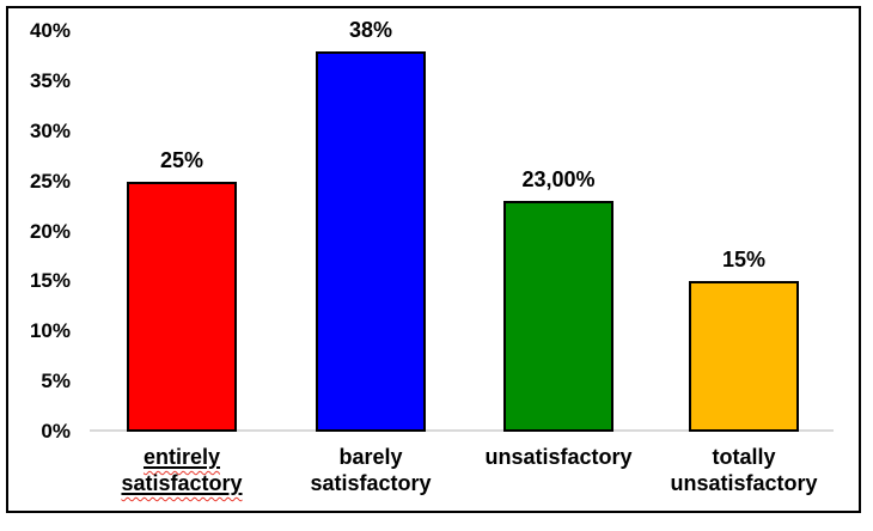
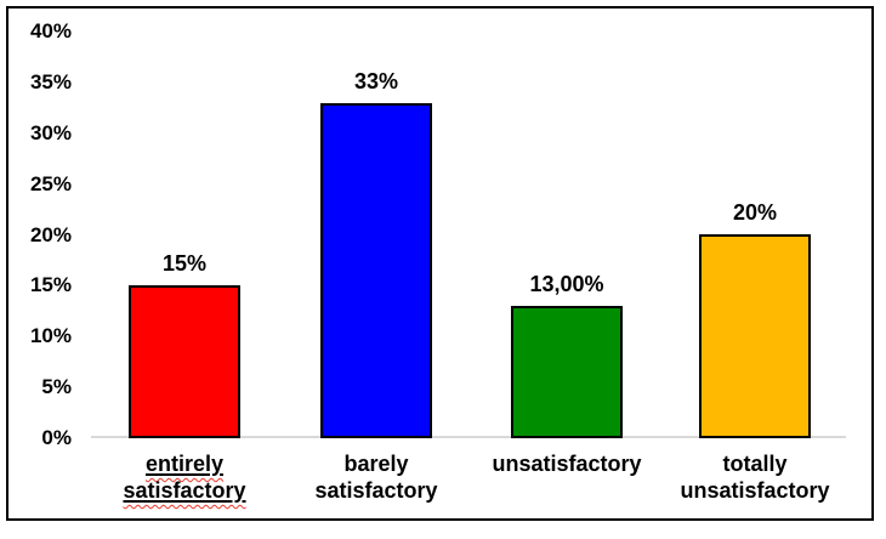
entirely satisfactory: 25% -> 15%
barely satisfactory: 38% -> 33%
unsatisfactory: 23,00% -> 13,00%
totally unsatisfactory: 15% -> 20%
